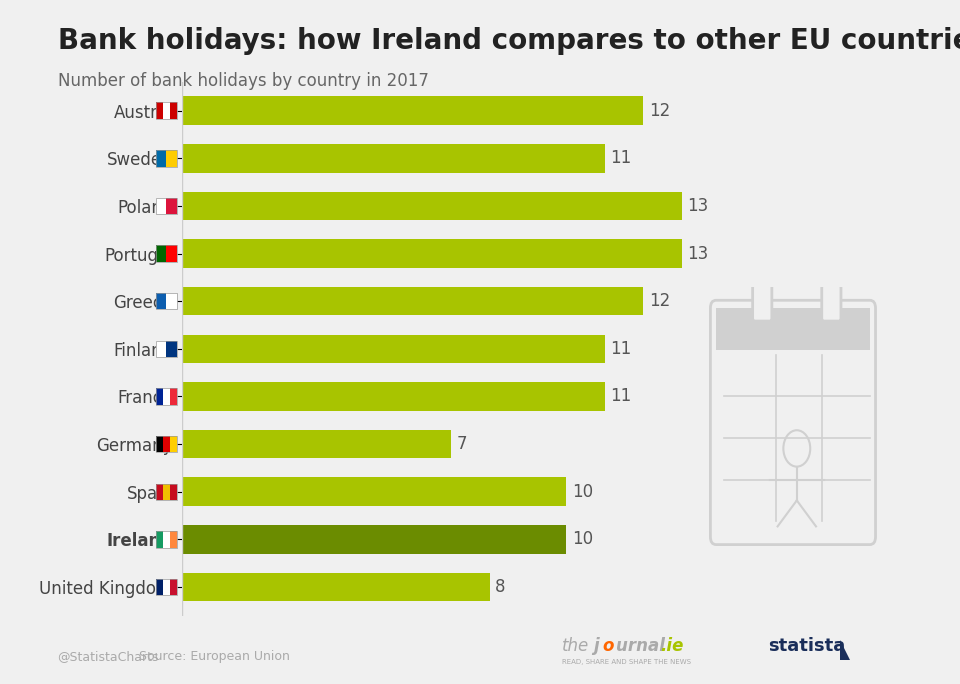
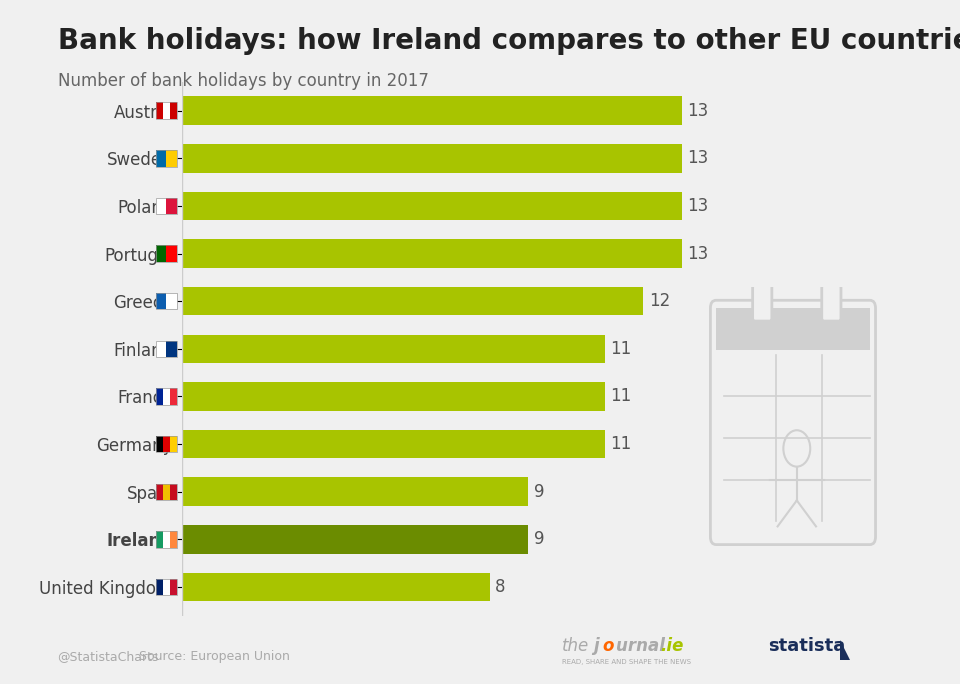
Austria: 12 -> 13
Sweden: 11 -> 13
Germany: 7 -> 11
Spain: 10 -> 9
Ireland: 10 -> 9
